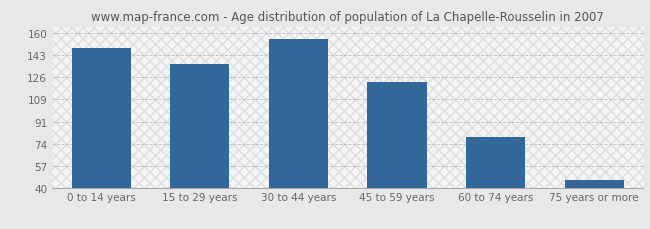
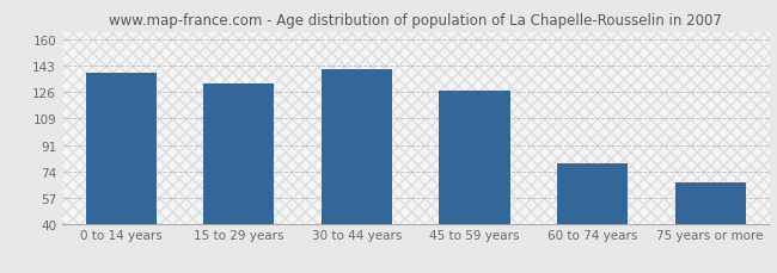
0 to 14 years: 148 -> 138
15 to 29 years: 136 -> 131
30 to 44 years: 155 -> 141
45 to 59 years: 122 -> 127
75 years or more: 46 -> 67
